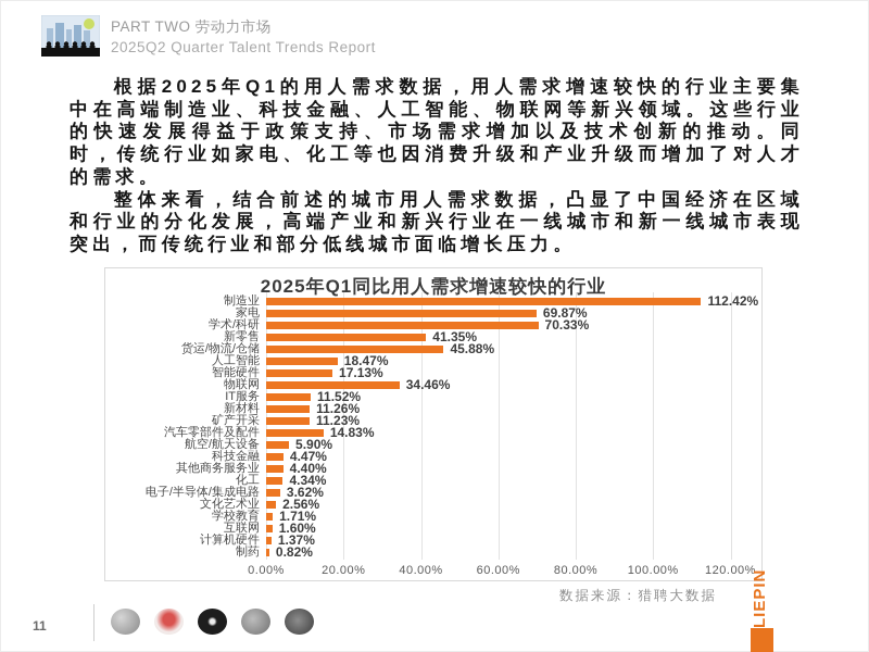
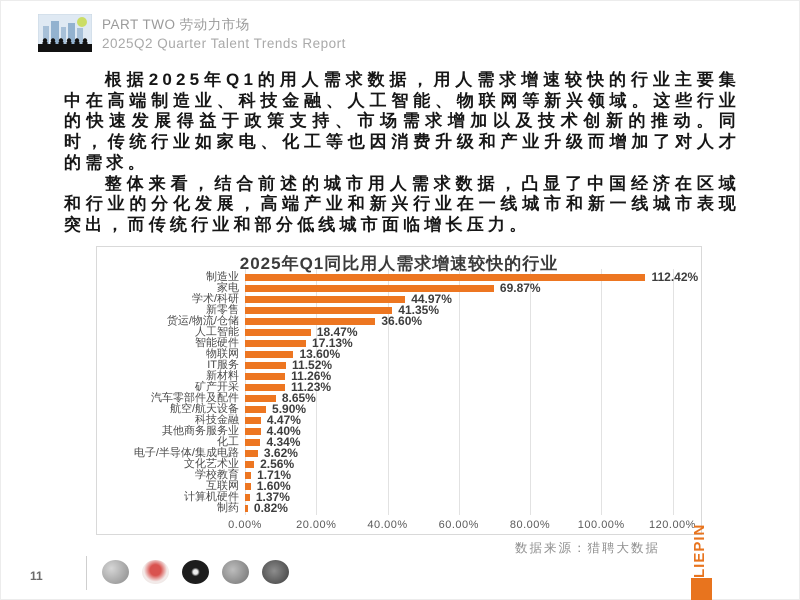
学术/科研: 70.33% -> 44.97%
货运/物流/仓储: 45.88% -> 36.60%
物联网: 34.46% -> 13.60%
汽车零部件及配件: 14.83% -> 8.65%
